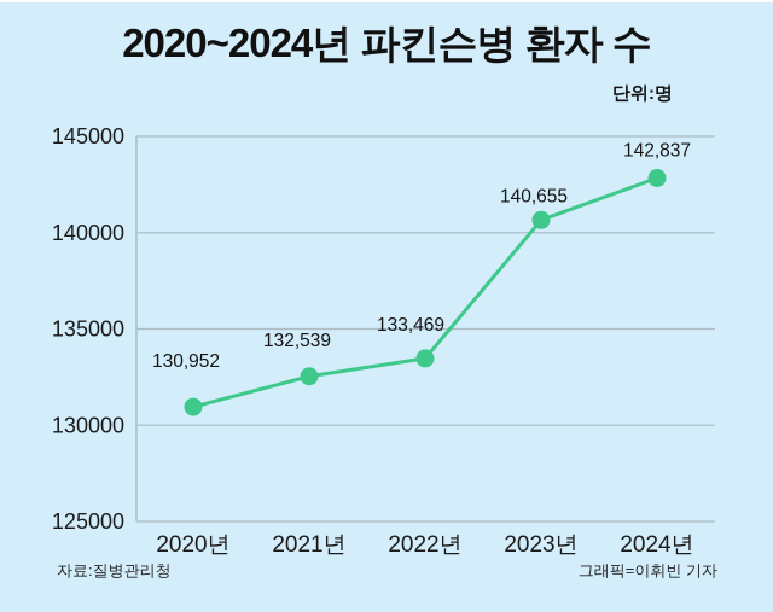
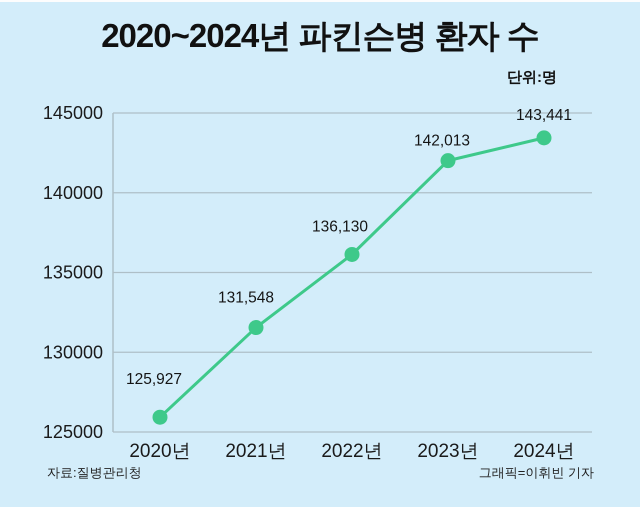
2020년: 130,952 -> 125,927
2021년: 132,539 -> 131,548
2022년: 133,469 -> 136,130
2023년: 140,655 -> 142,013
2024년: 142,837 -> 143,441
